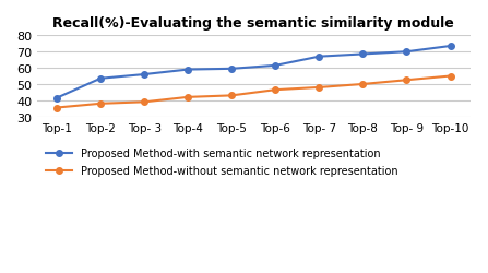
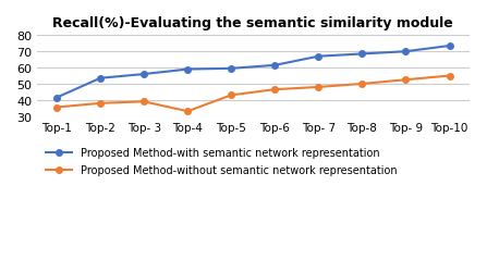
Proposed Method-without semantic network representation/Top-4: 42 -> 33
